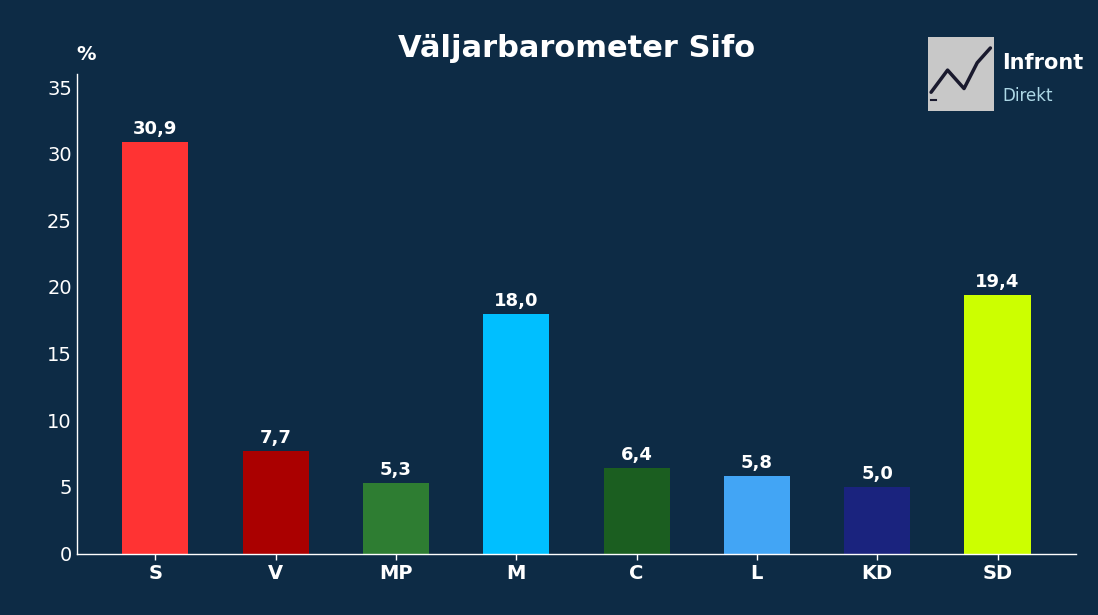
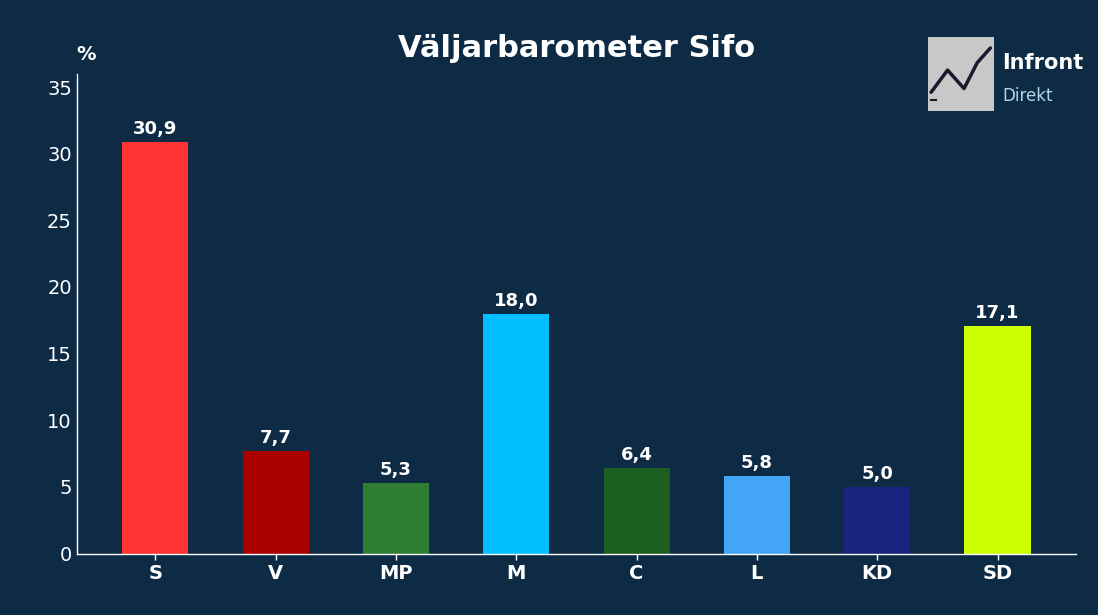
Väljarbarometer Sifo/SD: 19,4 -> 17,1
